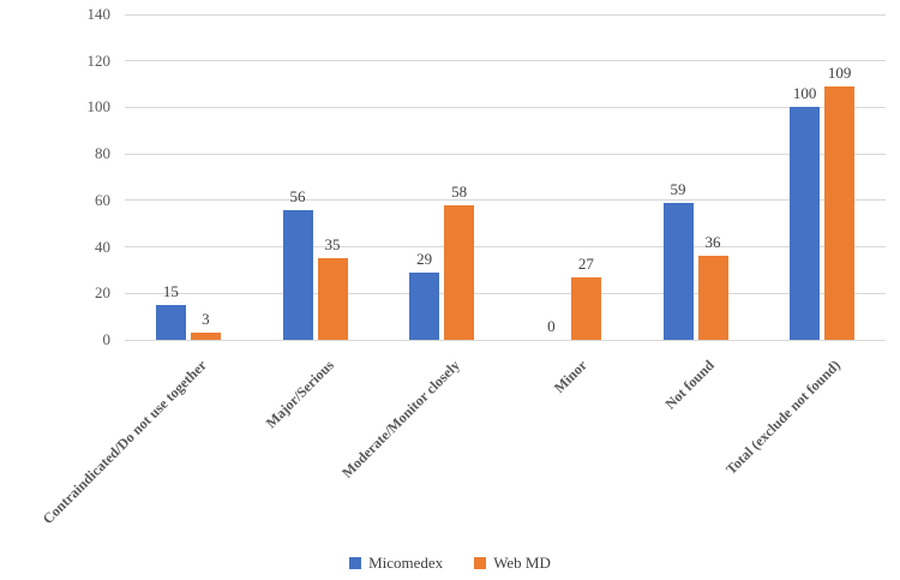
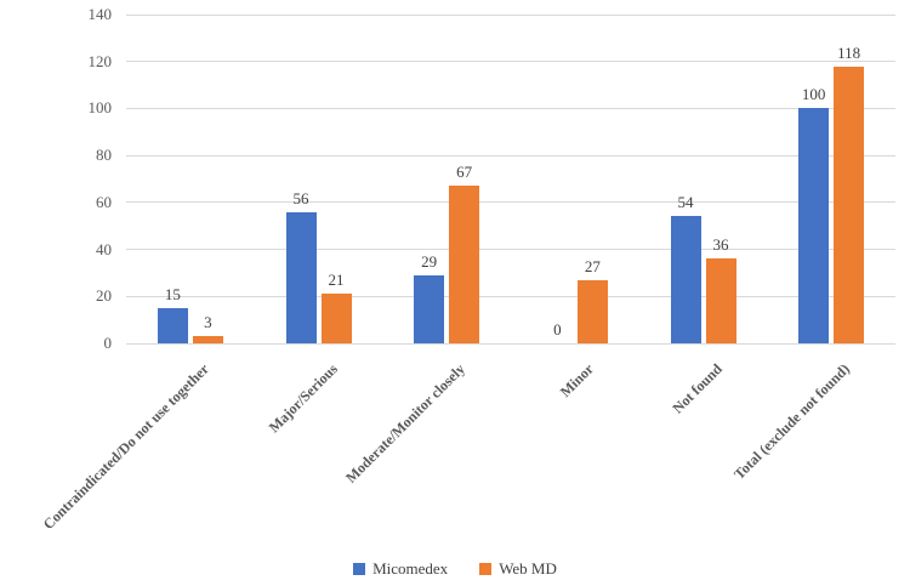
Web MD/Major/Serious: 35 -> 21
Web MD/Moderate/Monitor closely: 58 -> 67
Micomedex/Not found: 59 -> 54
Web MD/Total (exclude not found): 109 -> 118
